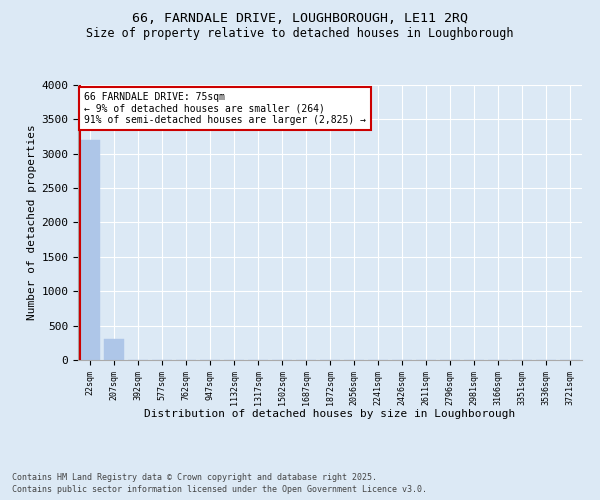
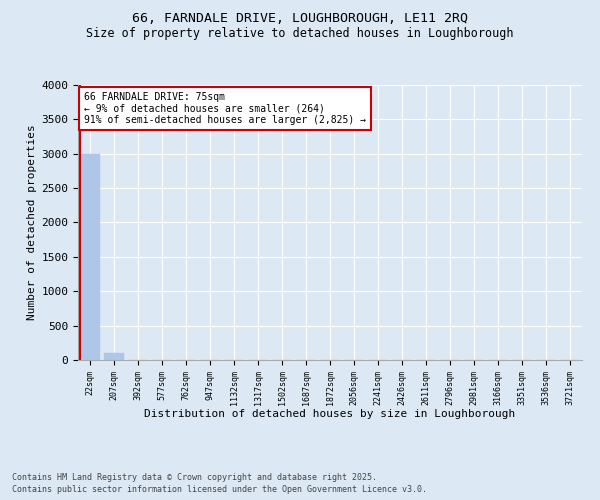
22sqm: 3200 -> 3000
207sqm: 300 -> 100
